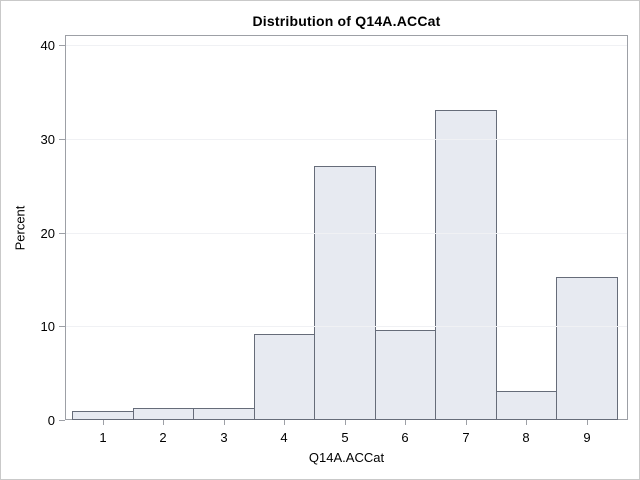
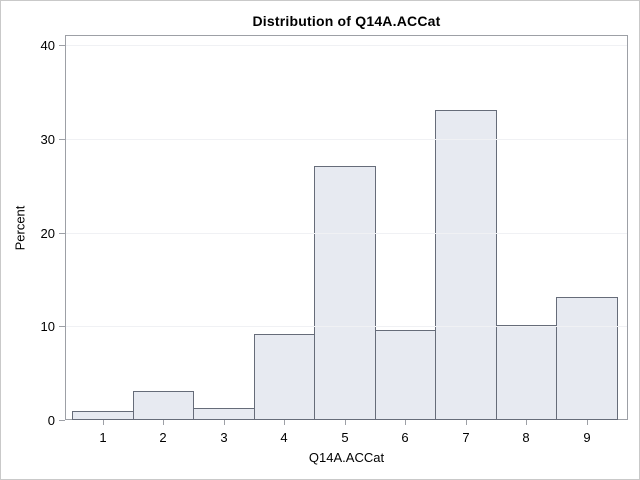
2: 1 -> 3
8: 3 -> 10
9: 15 -> 13
